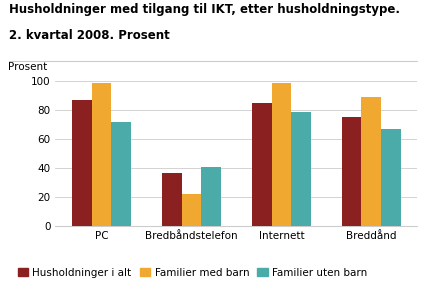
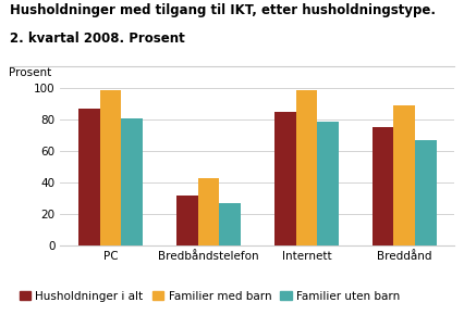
Familier uten barn/PC: 72 -> 81
Husholdninger i alt/Bredbåndstelefon: 37 -> 32
Familier med barn/Bredbåndstelefon: 22 -> 43
Familier uten barn/Bredbåndstelefon: 41 -> 27
